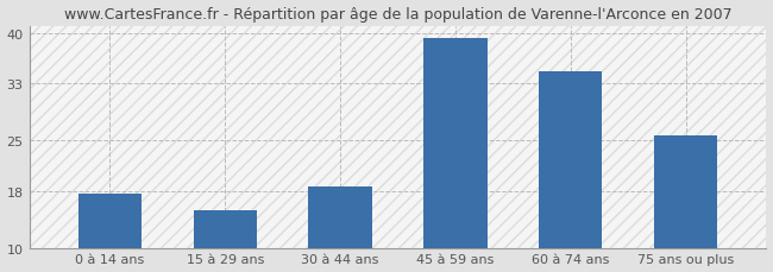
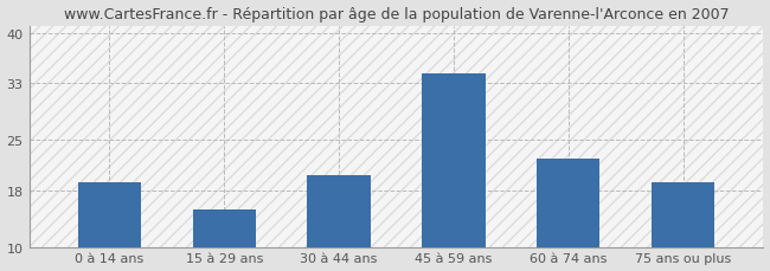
0 à 14 ans: 17.6 -> 19.1
30 à 44 ans: 18.6 -> 20.1
45 à 59 ans: 39.2 -> 34.3
60 à 74 ans: 34.6 -> 22.4
75 ans ou plus: 25.8 -> 19.1
